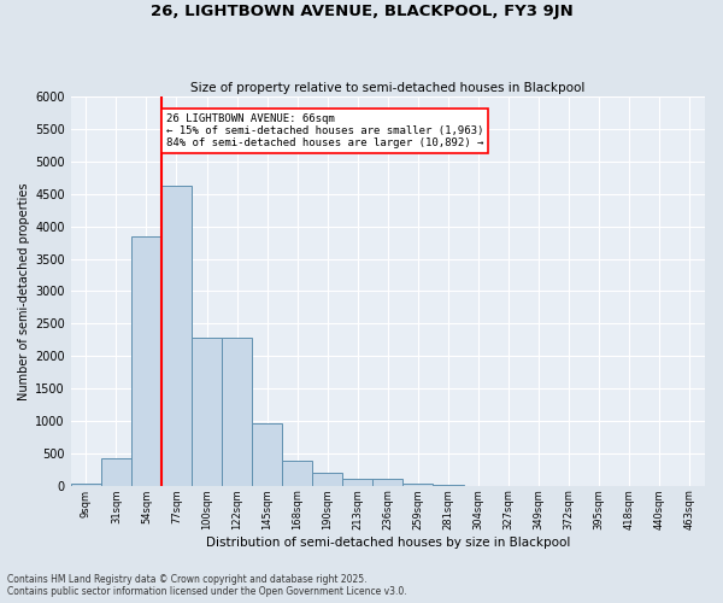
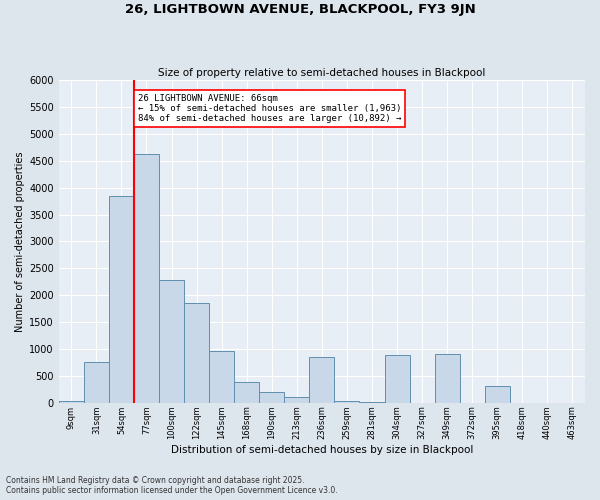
31sqm: 430 -> 760
122sqm: 2280 -> 1860
236sqm: 100 -> 860
304sqm: 0 -> 880
349sqm: 0 -> 900
395sqm: 0 -> 320
